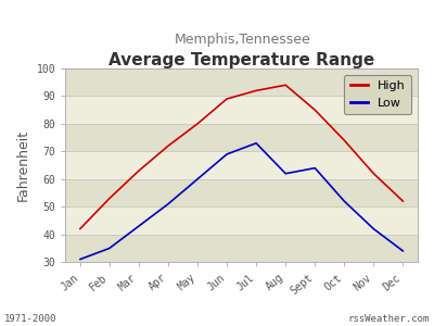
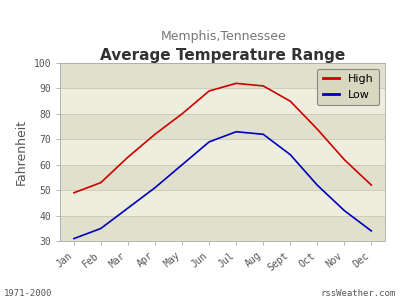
High/Jan: 42 -> 49
High/Aug: 94 -> 91
Low/Aug: 62 -> 72
